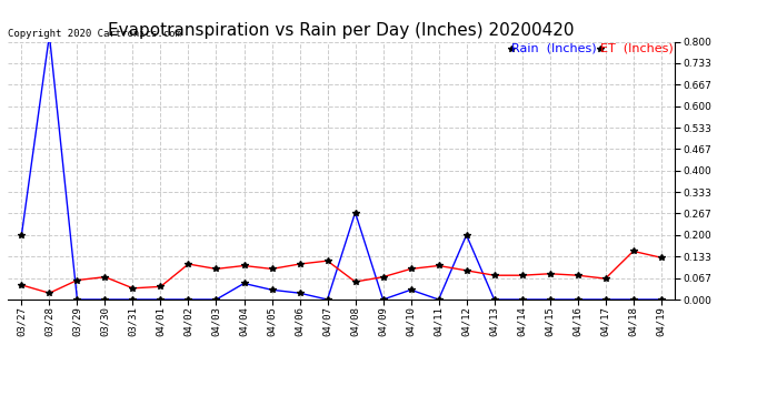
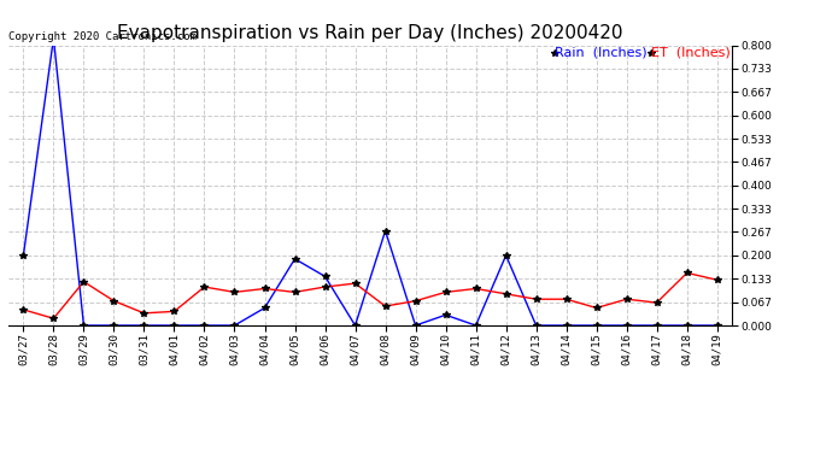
ET (Inches)/03/29: 0.060 -> 0.125
Rain (Inches)/04/05: 0.03 -> 0.19
Rain (Inches)/04/06: 0.02 -> 0.14
ET (Inches)/04/15: 0.080 -> 0.050
